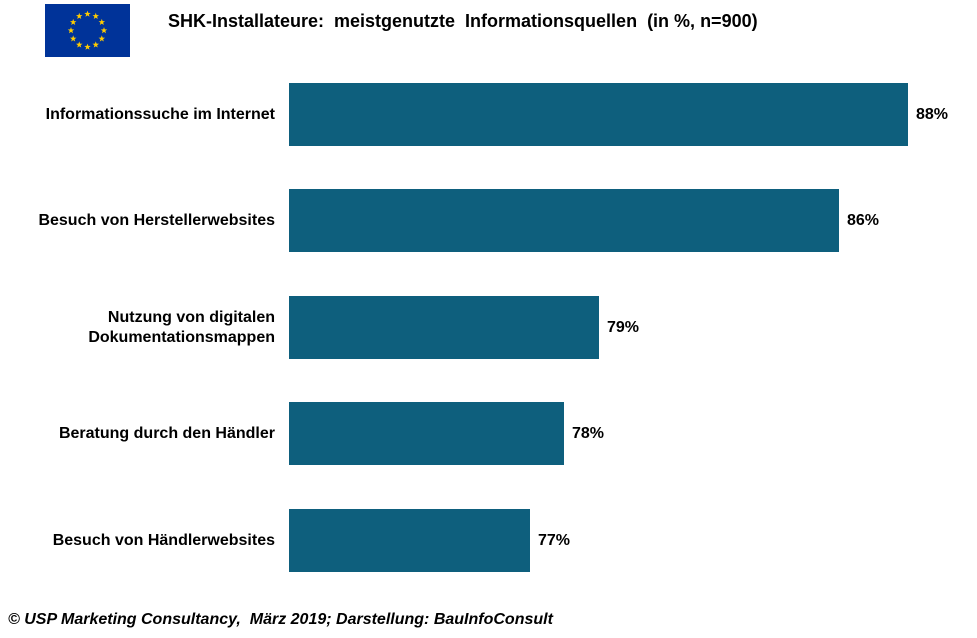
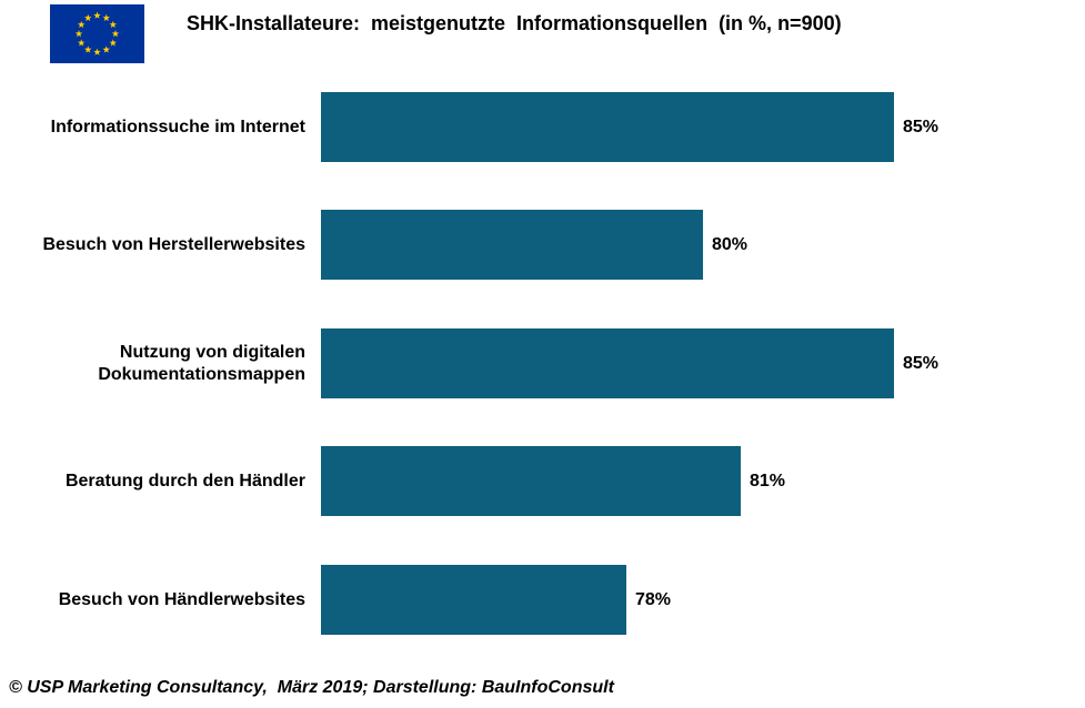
Informationssuche im Internet: 88% -> 85%
Besuch von Herstellerwebsites: 86% -> 80%
Nutzung von digitalen Dokumentationsmappen: 79% -> 85%
Beratung durch den Händler: 78% -> 81%
Besuch von Händlerwebsites: 77% -> 78%
